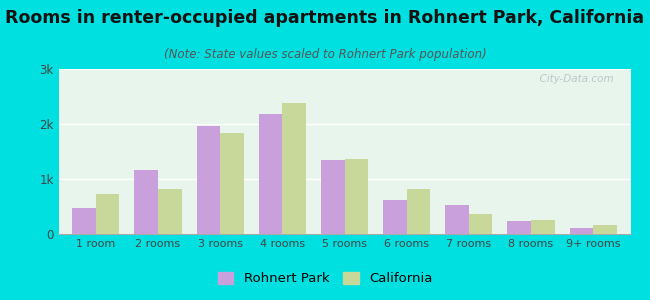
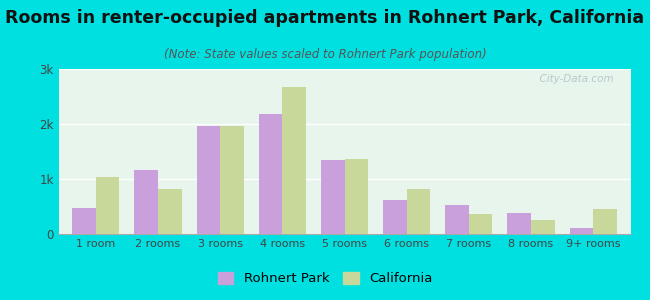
California/1 room: 0.72k -> 1.04k
California/3 rooms: 1.84k -> 1.96k
California/4 rooms: 2.38k -> 2.68k
Rohnert Park/8 rooms: 0.24k -> 0.38k
California/9+ rooms: 0.16k -> 0.46k
